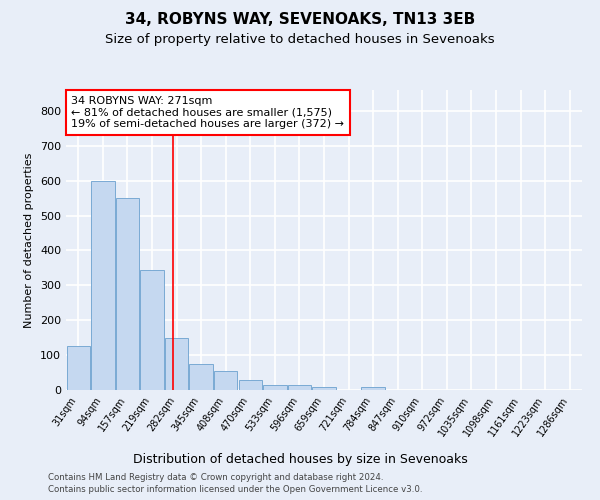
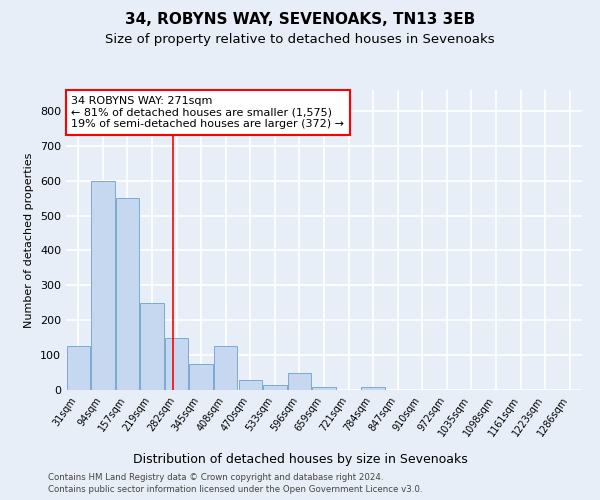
219sqm: 345 -> 250
408sqm: 55 -> 125
596sqm: 13 -> 50
